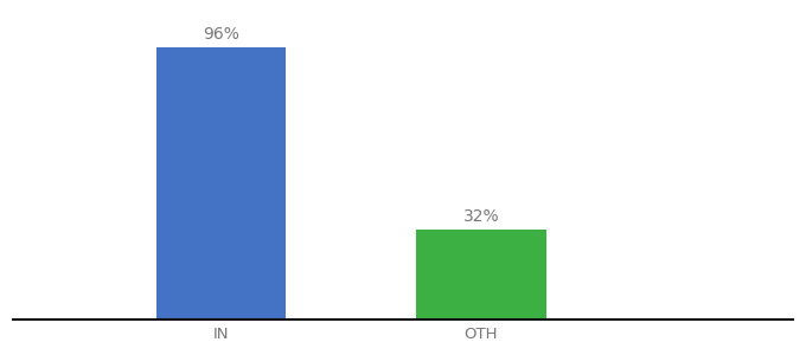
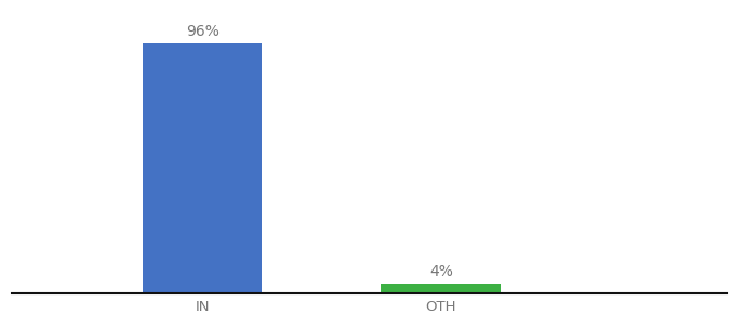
OTH: 32% -> 4%
